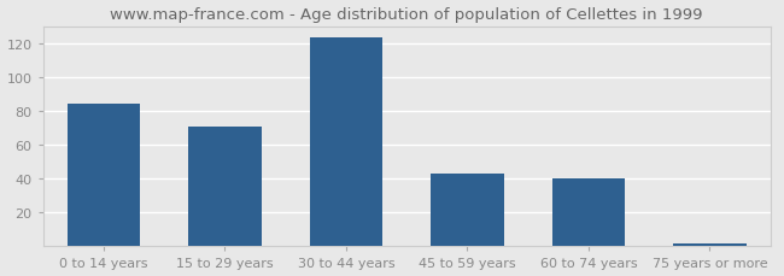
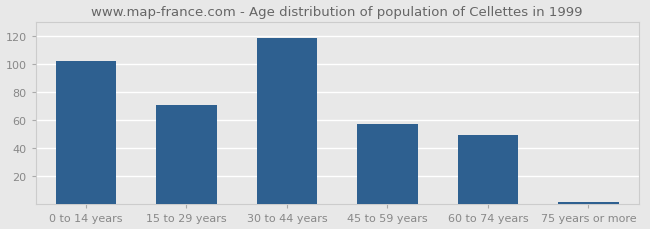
0 to 14 years: 84 -> 102
30 to 44 years: 123 -> 118
45 to 59 years: 43 -> 57
60 to 74 years: 40 -> 49
